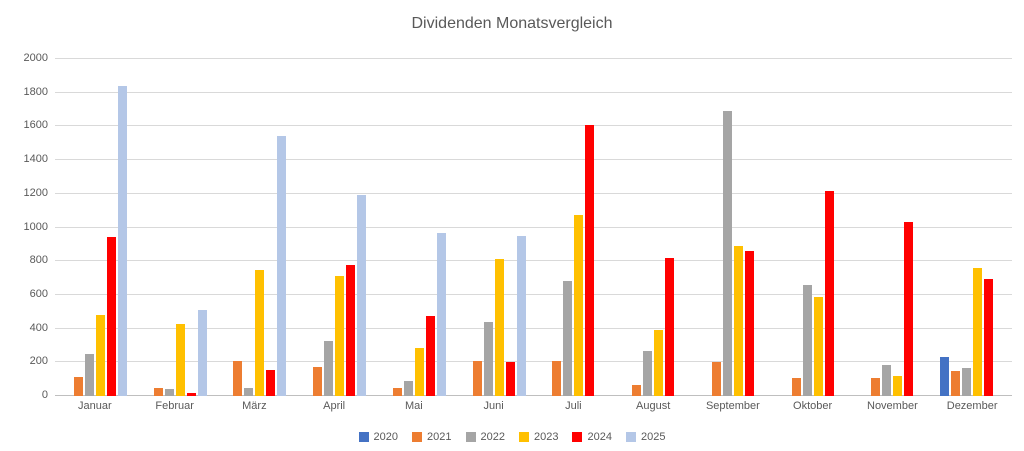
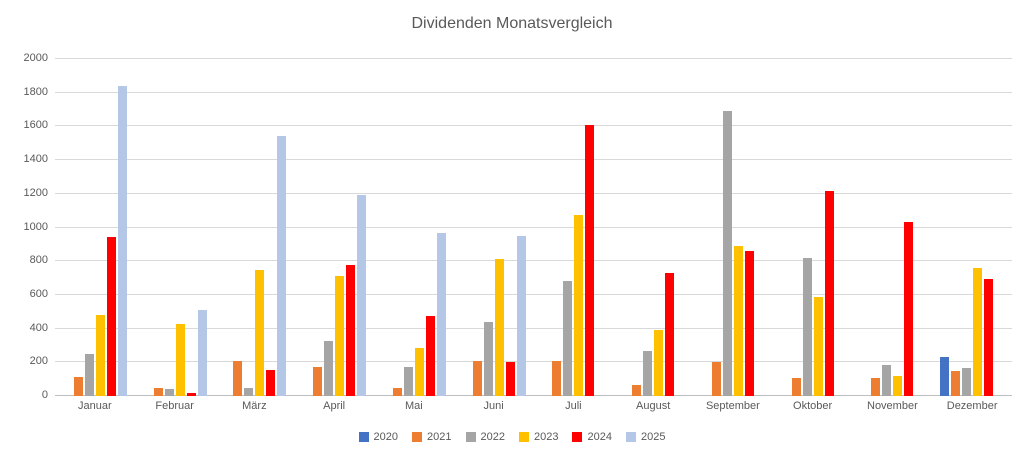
2022/Mai: 90 -> 170
2024/August: 820 -> 730
2022/Oktober: 660 -> 820
